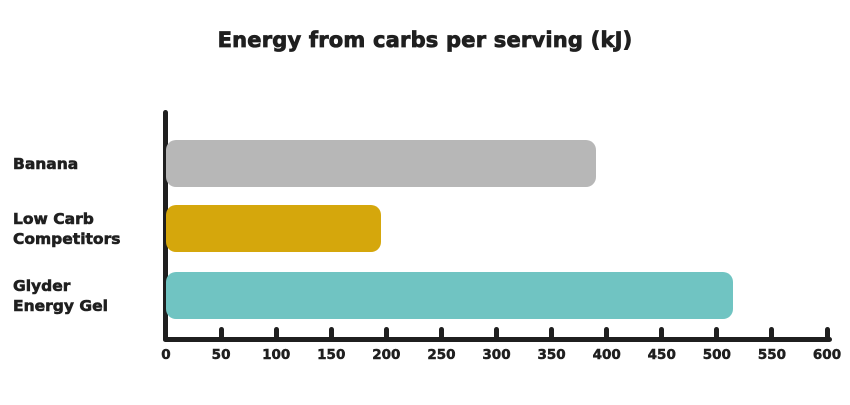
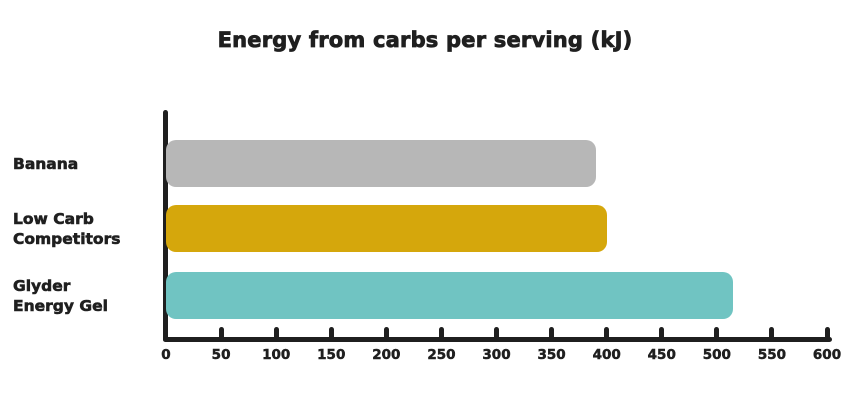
Low Carb Competitors: 195 -> 400
